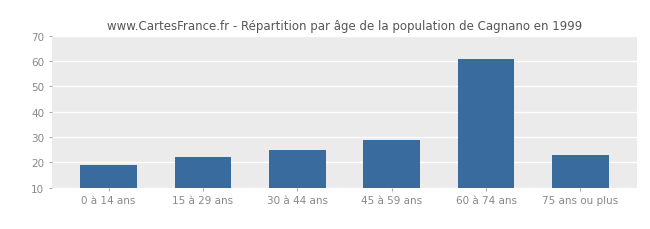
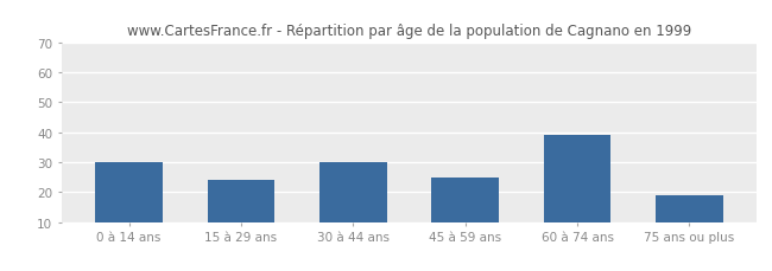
0 à 14 ans: 19 -> 30
15 à 29 ans: 22 -> 24
30 à 44 ans: 25 -> 30
45 à 59 ans: 29 -> 25
60 à 74 ans: 61 -> 39
75 ans ou plus: 23 -> 19
